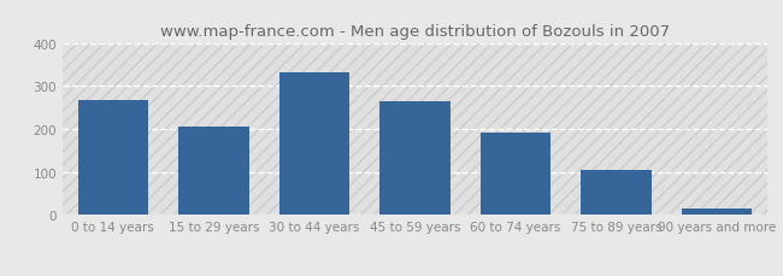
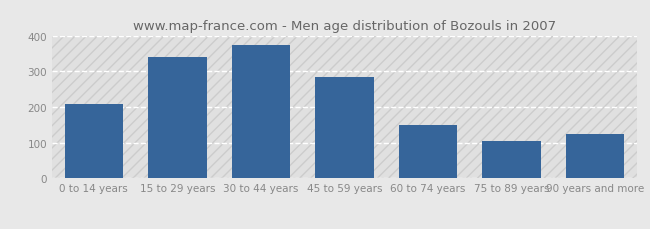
0 to 14 years: 268 -> 210
15 to 29 years: 207 -> 340
30 to 44 years: 332 -> 375
45 to 59 years: 265 -> 285
60 to 74 years: 192 -> 150
90 years and more: 14 -> 125
